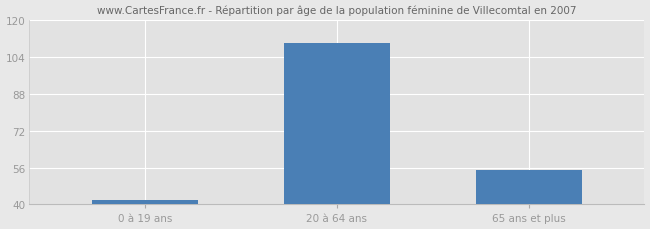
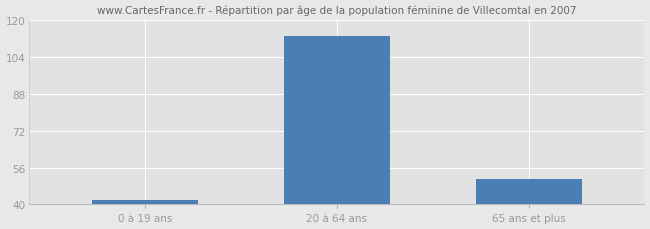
20 à 64 ans: 110 -> 113
65 ans et plus: 55 -> 51
